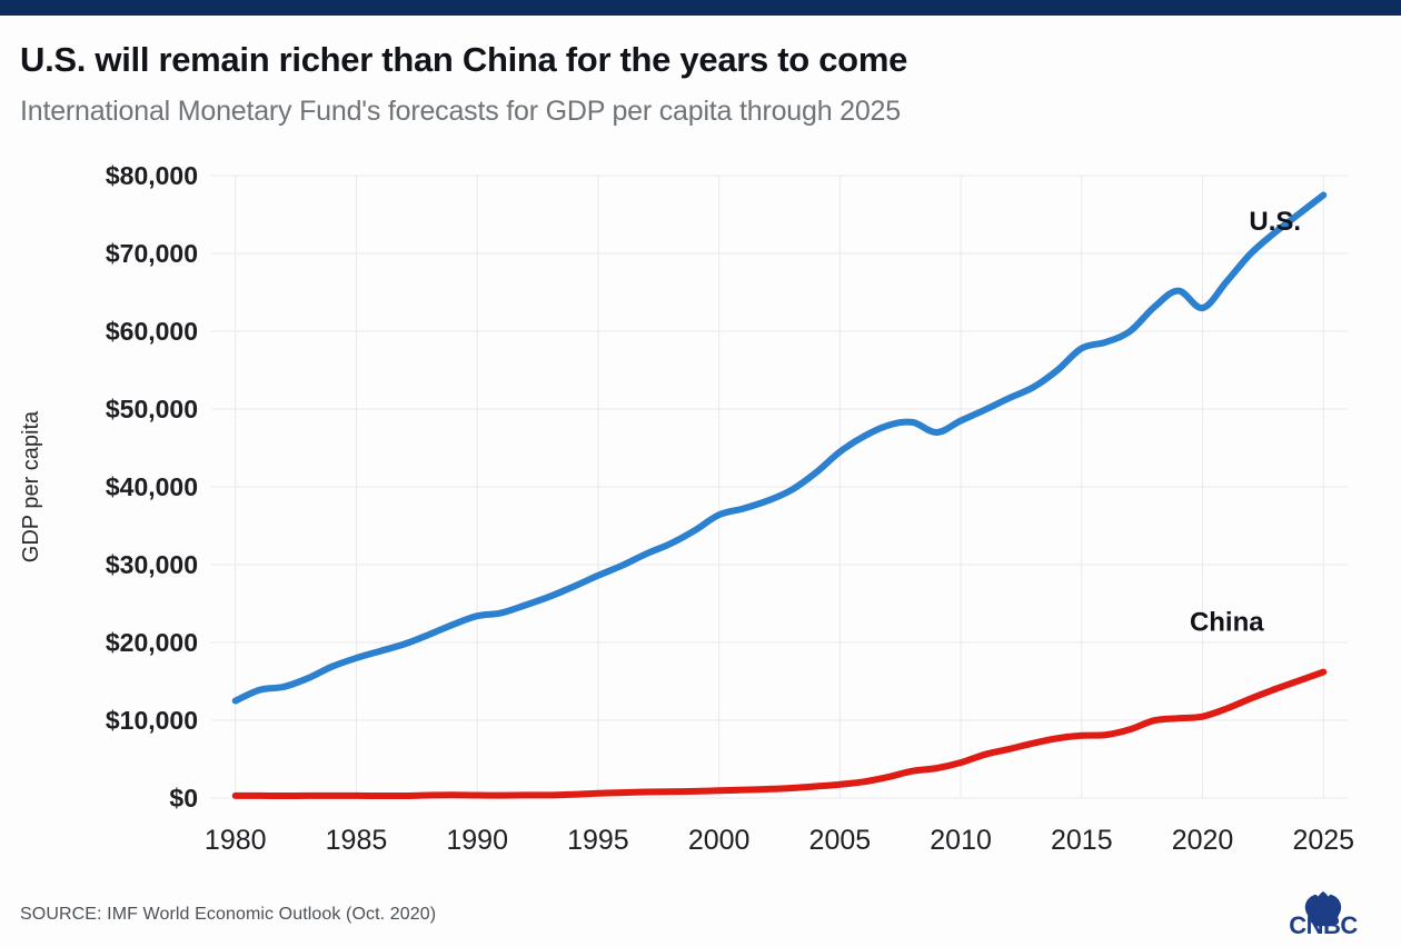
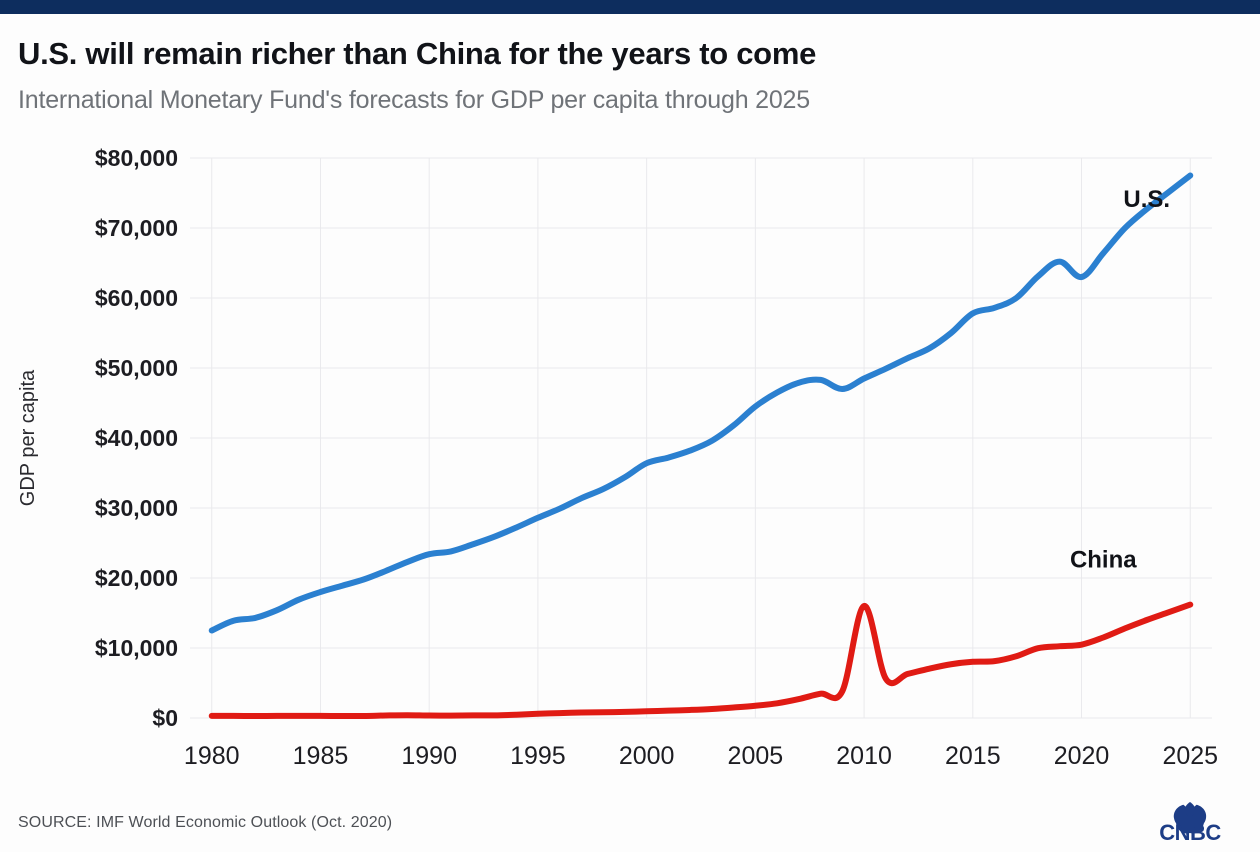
China/2010: $5000 -> $16000
